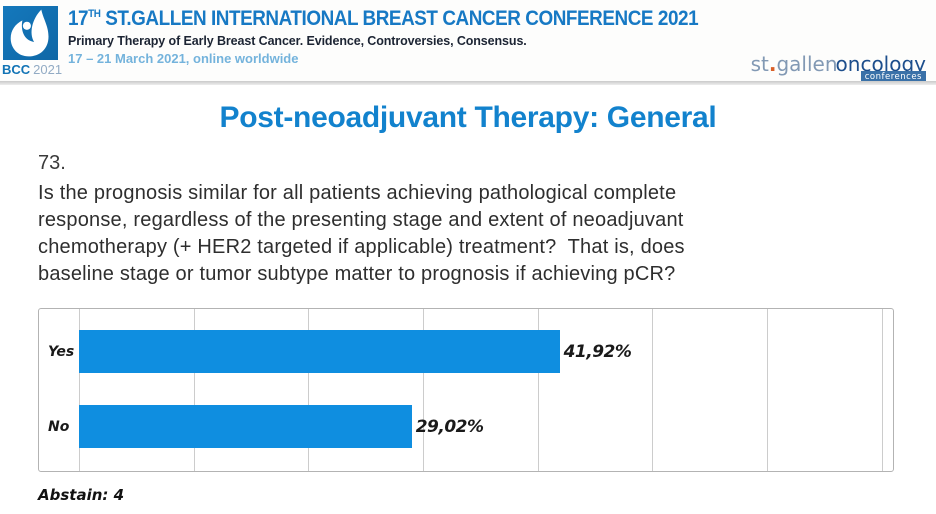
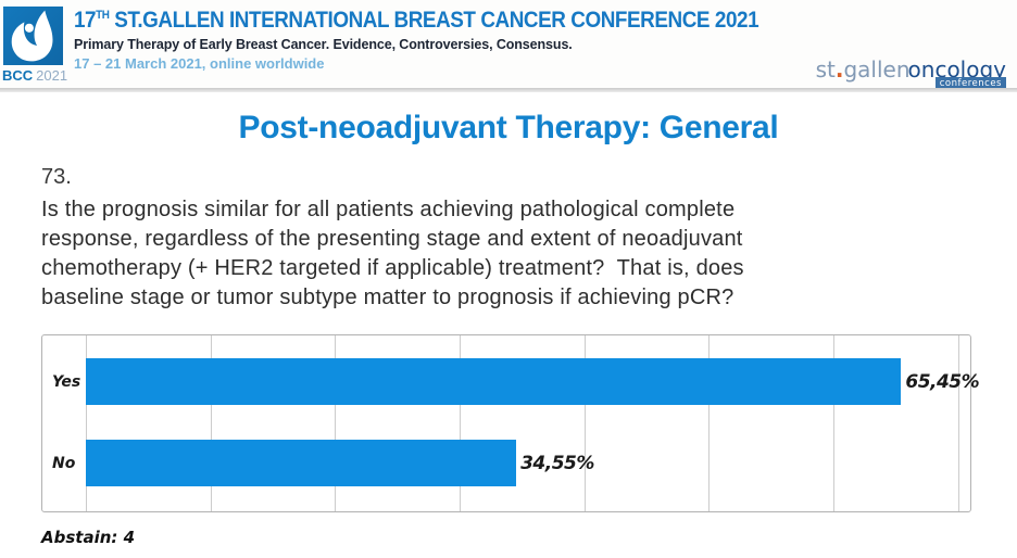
Yes: 41,92% -> 65,45%
No: 29,02% -> 34,55%
